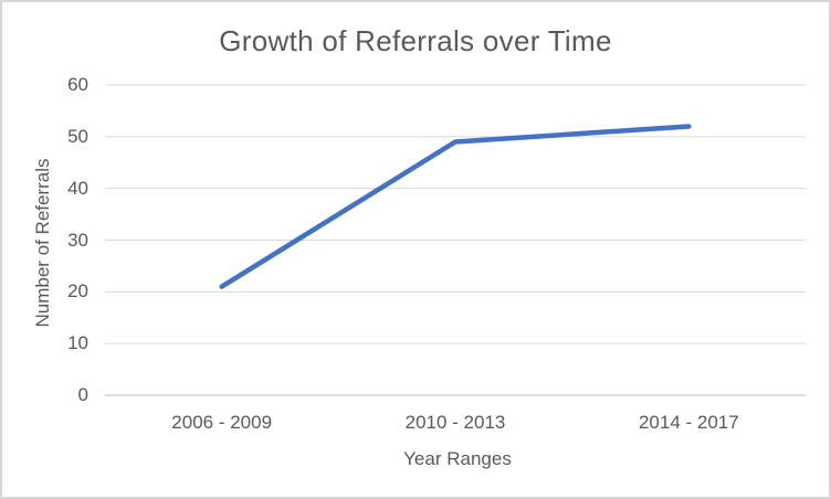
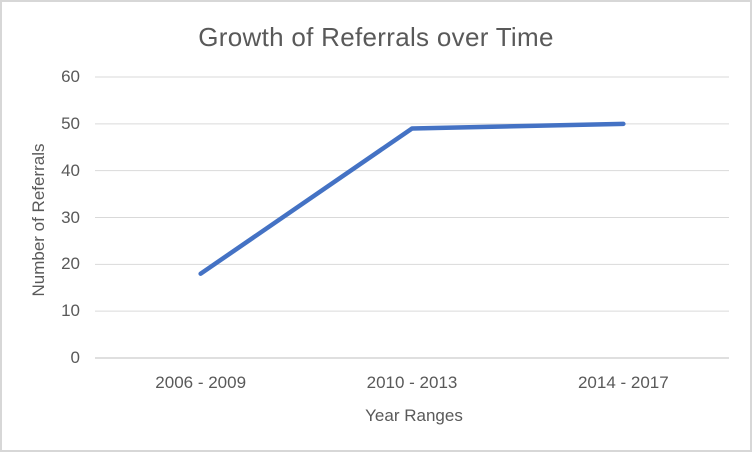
2006 - 2009: 21 -> 18
2014 - 2017: 52 -> 50
